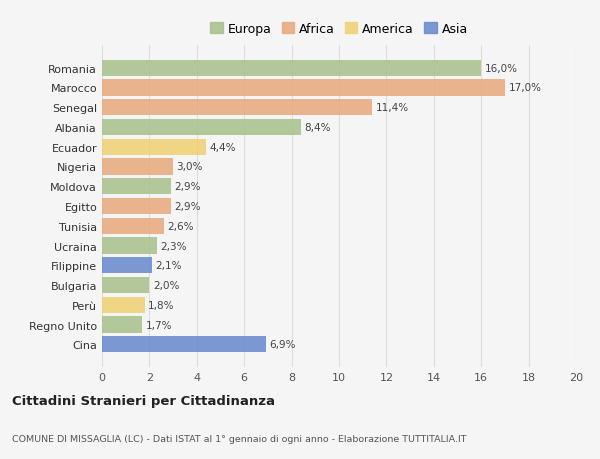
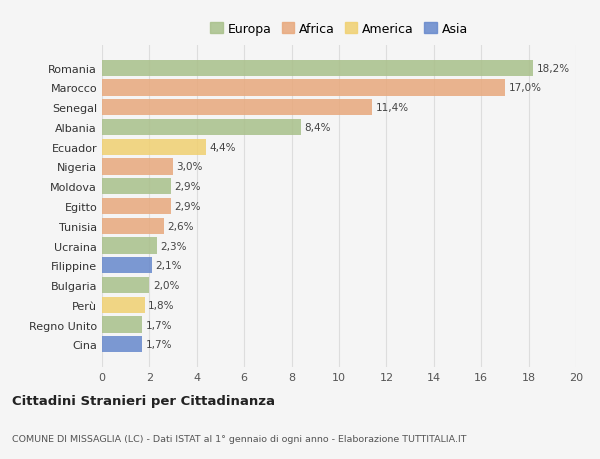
Romania: 16,0% -> 18,2%
Cina: 6,9% -> 1,7%
